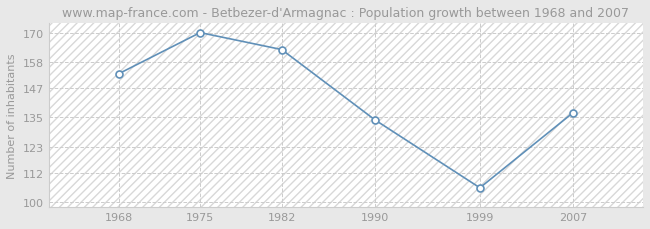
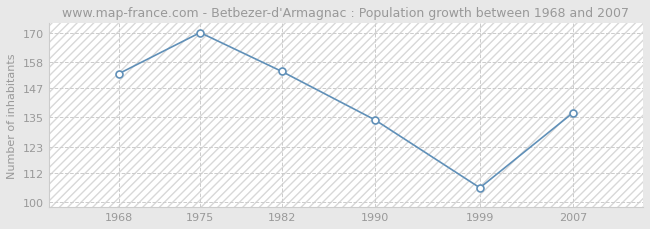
1982: 163 -> 154
